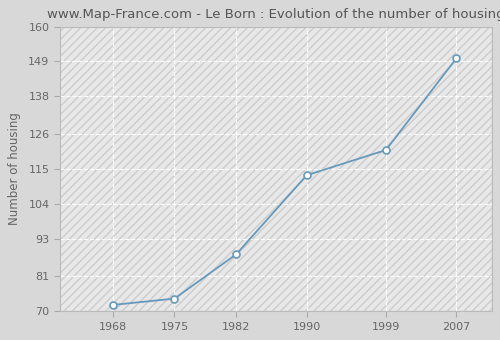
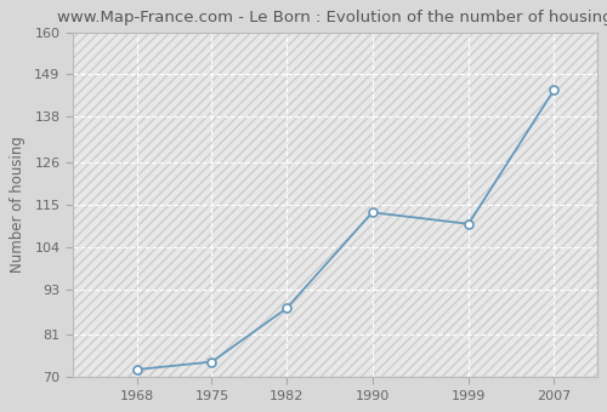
1999: 121 -> 110
2007: 150 -> 145
